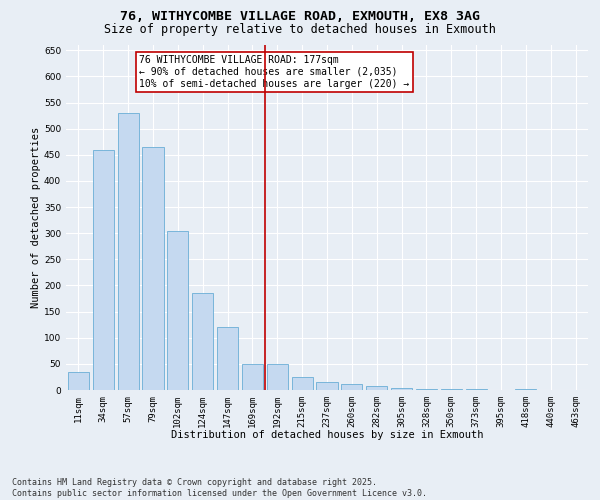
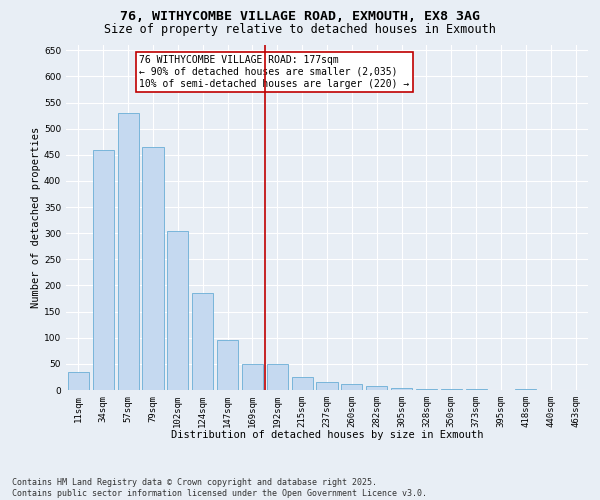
147sqm: 120 -> 96
